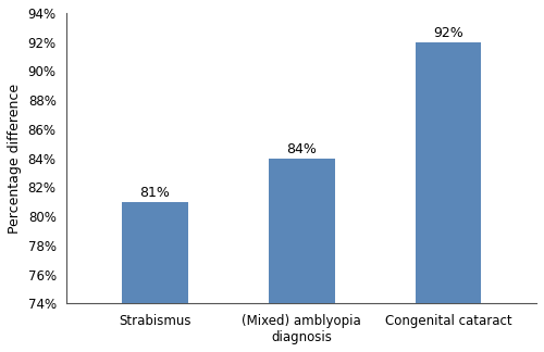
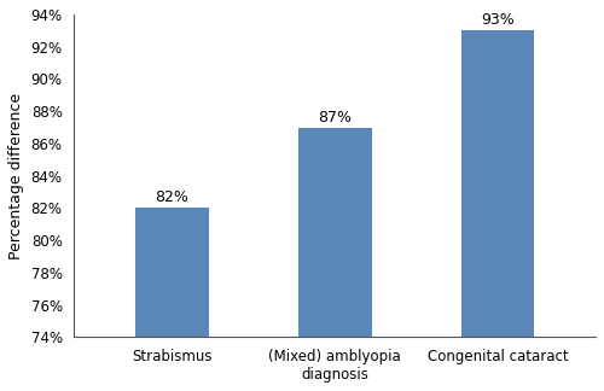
Strabismus: 81% -> 82%
(Mixed) amblyopia diagnosis: 84% -> 87%
Congenital cataract: 92% -> 93%
